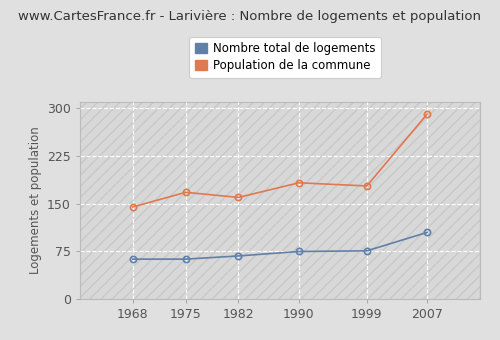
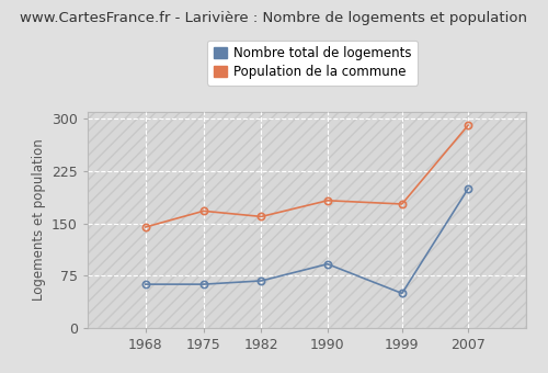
Nombre total de logements/1990: 75 -> 92
Nombre total de logements/1999: 76 -> 50
Nombre total de logements/2007: 105 -> 200
